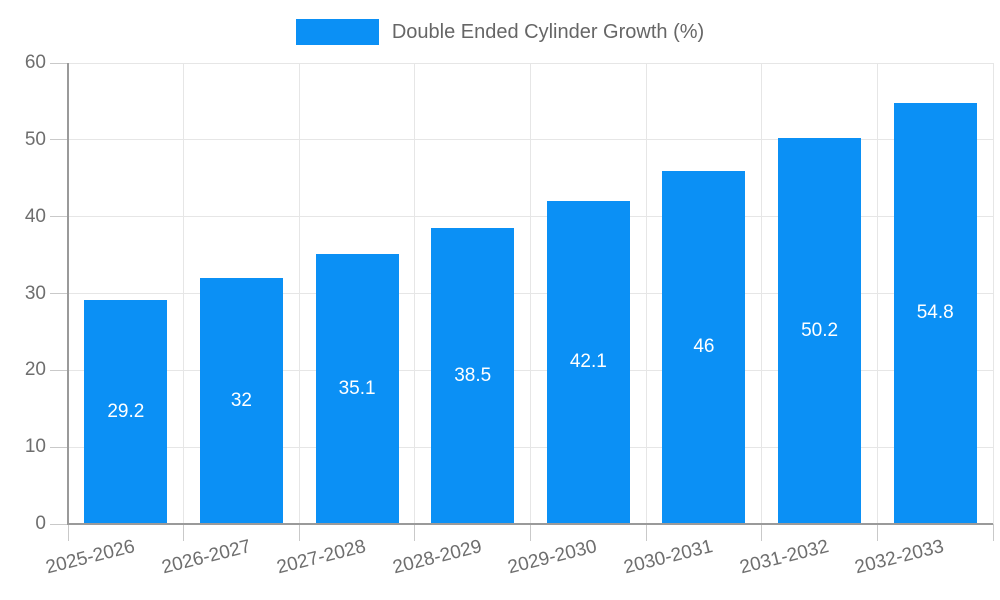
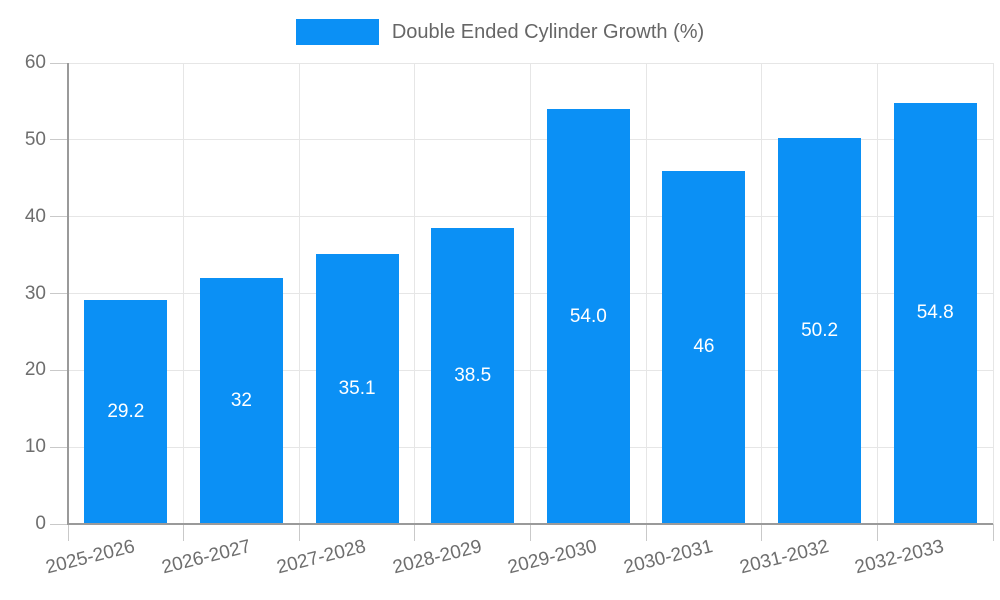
2029-2030: 42.1 -> 54.0
